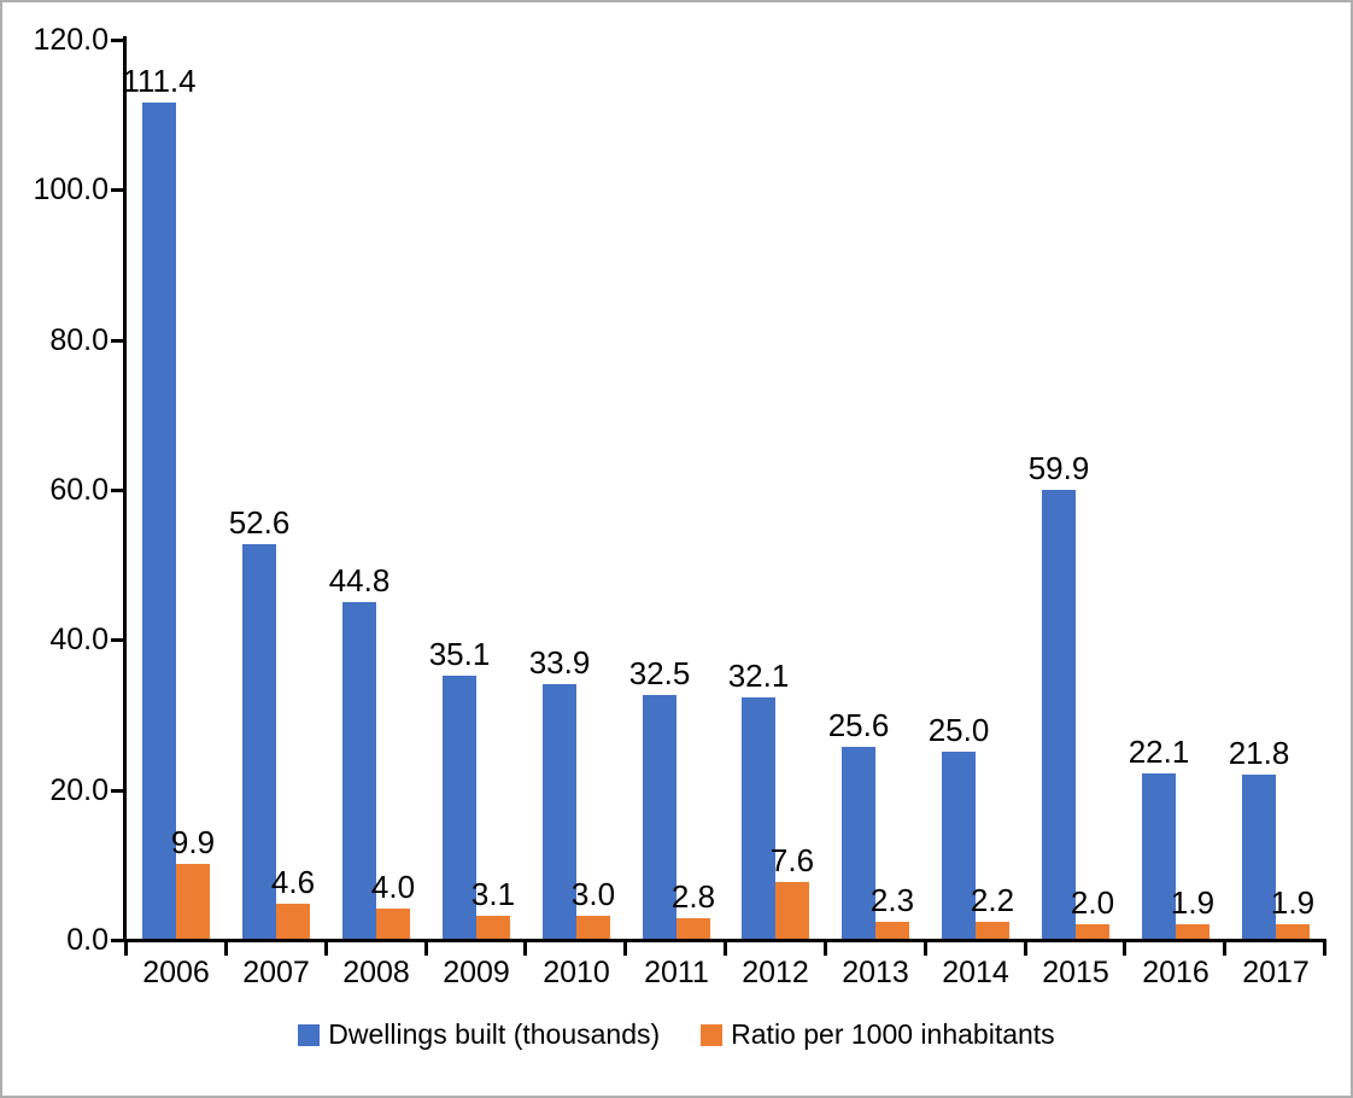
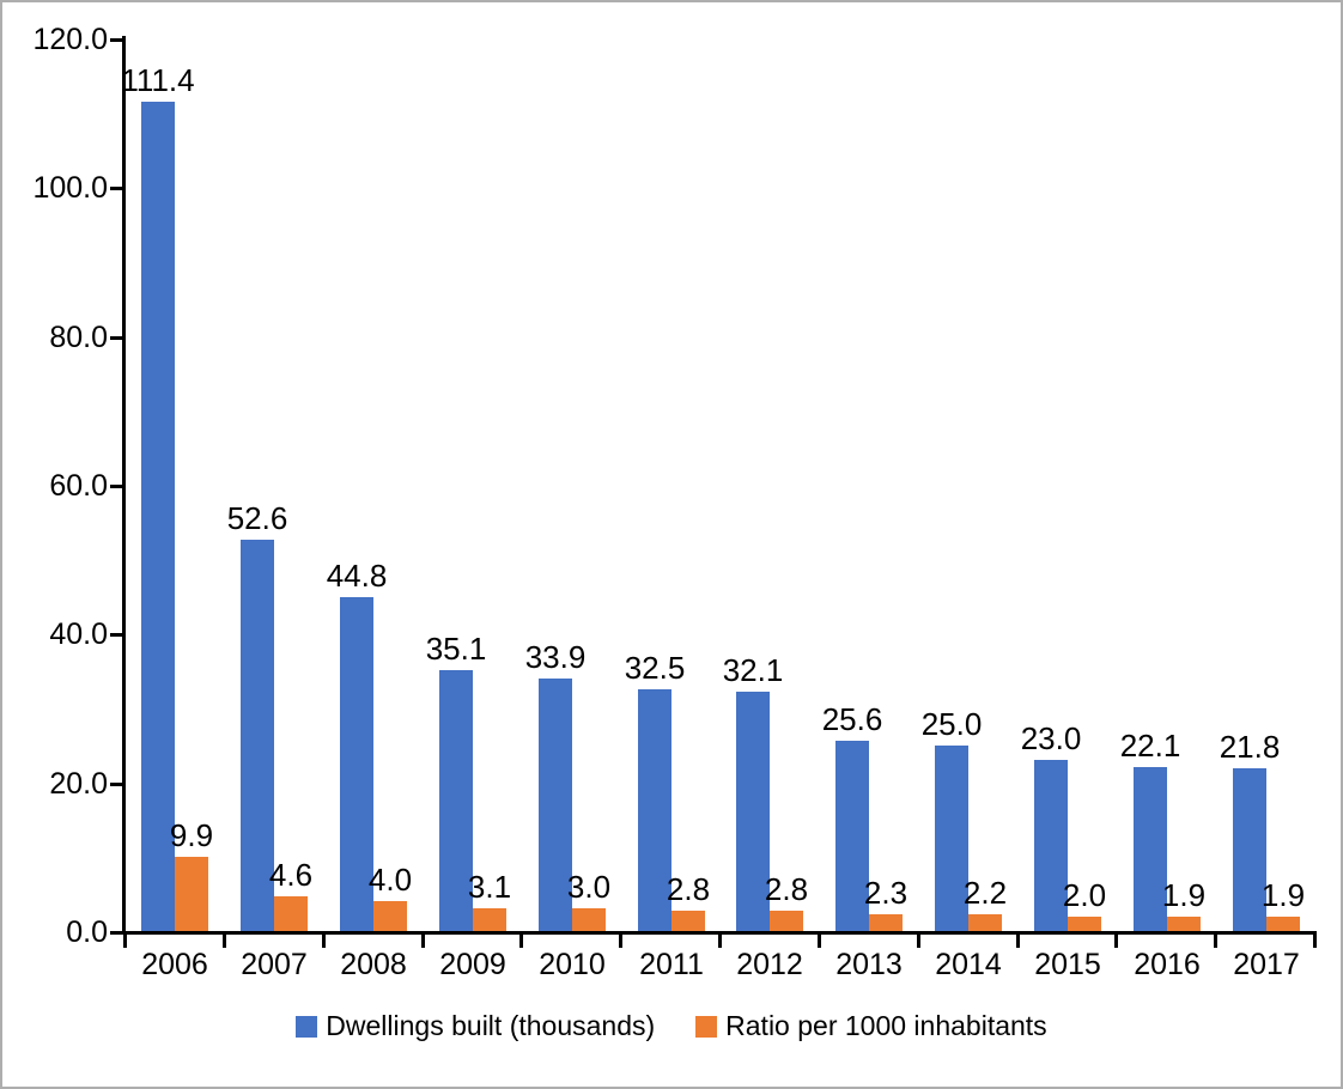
Ratio per 1000 inhabitants/2012: 7.6 -> 2.8
Dwellings built (thousands)/2015: 59.9 -> 23.0
